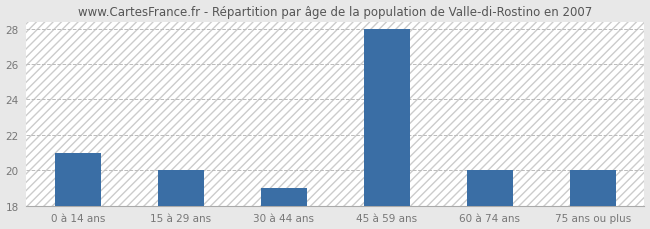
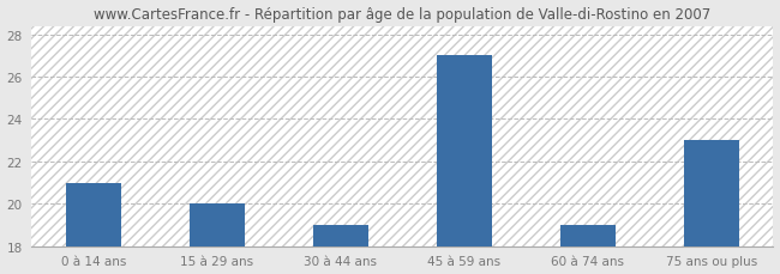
45 à 59 ans: 28 -> 27
60 à 74 ans: 20 -> 19
75 ans ou plus: 20 -> 23
